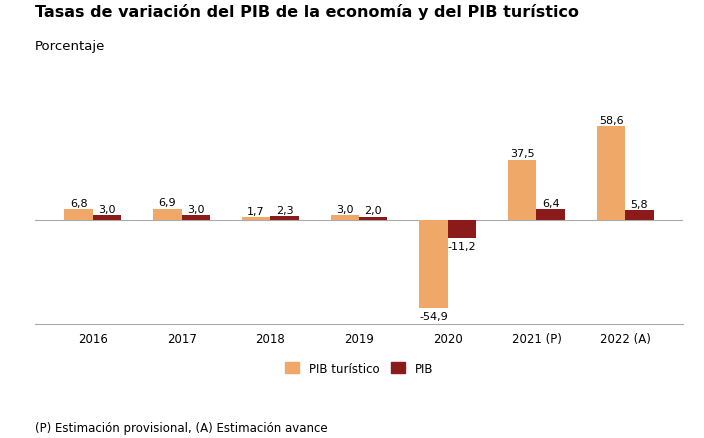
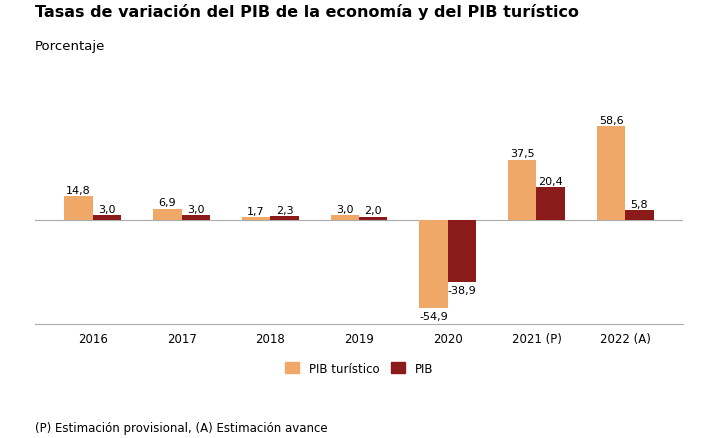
PIB turístico/2016: 6,8 -> 14,8
PIB/2020: -11,2 -> -38,9
PIB/2021 (P): 6,4 -> 20,4
